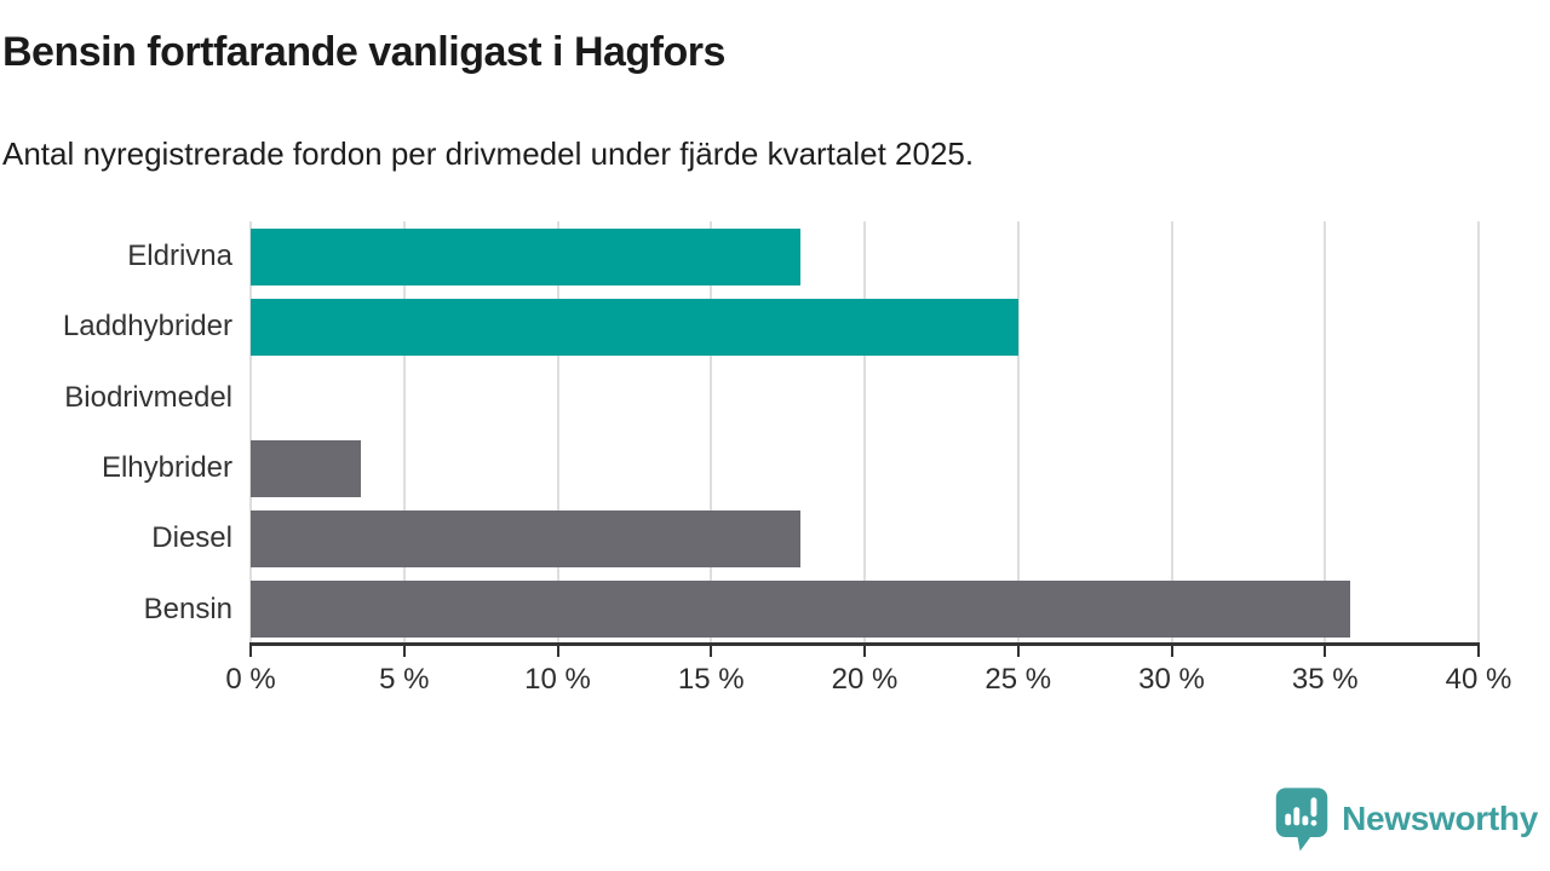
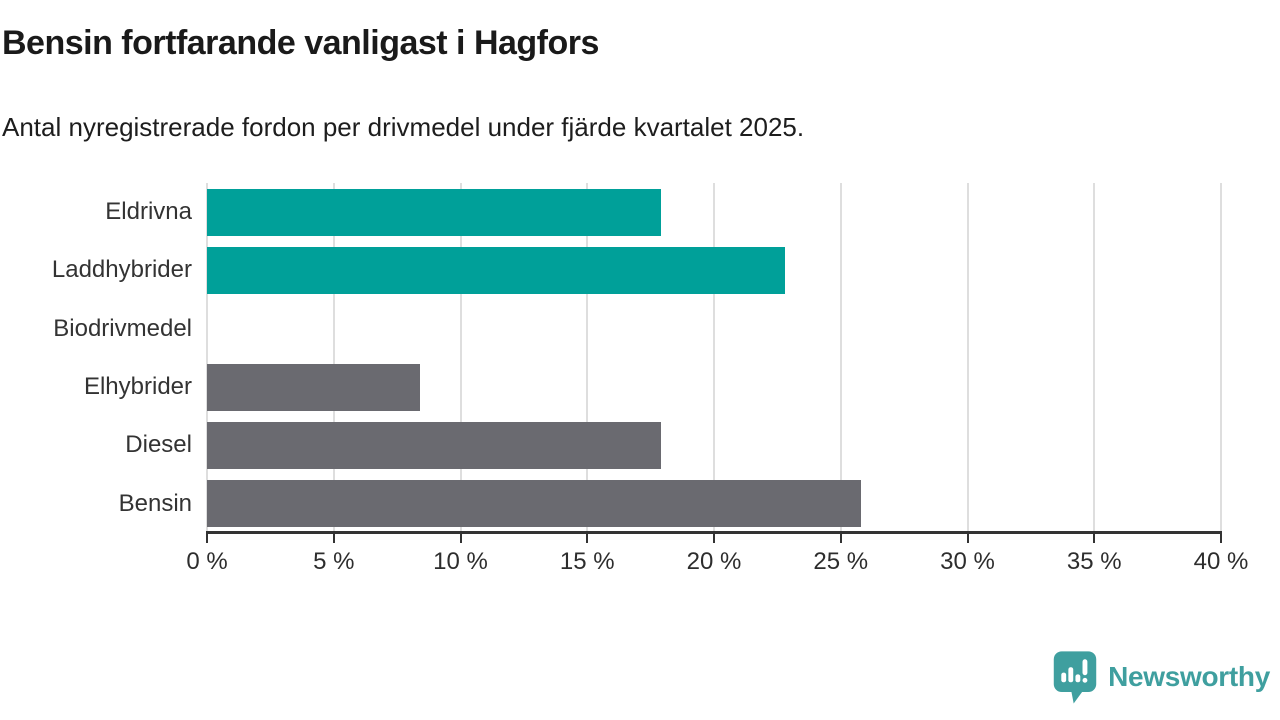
Laddhybrider: 25.0% -> 22.8%
Elhybrider: 3.6% -> 8.4%
Bensin: 35.8% -> 25.8%
